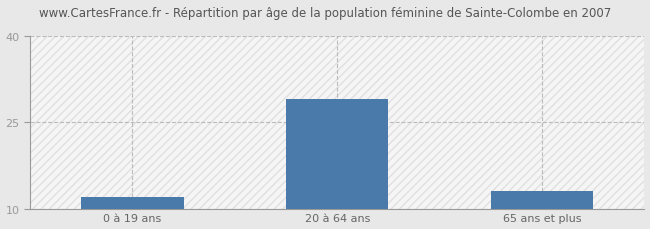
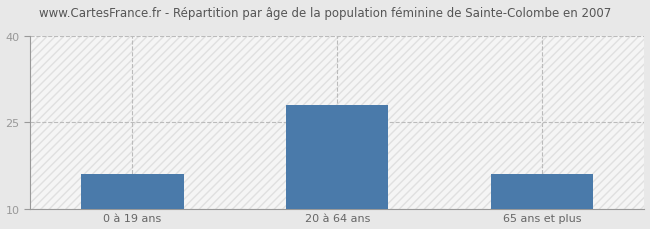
0 à 19 ans: 12 -> 16
20 à 64 ans: 29 -> 28
65 ans et plus: 13 -> 16
